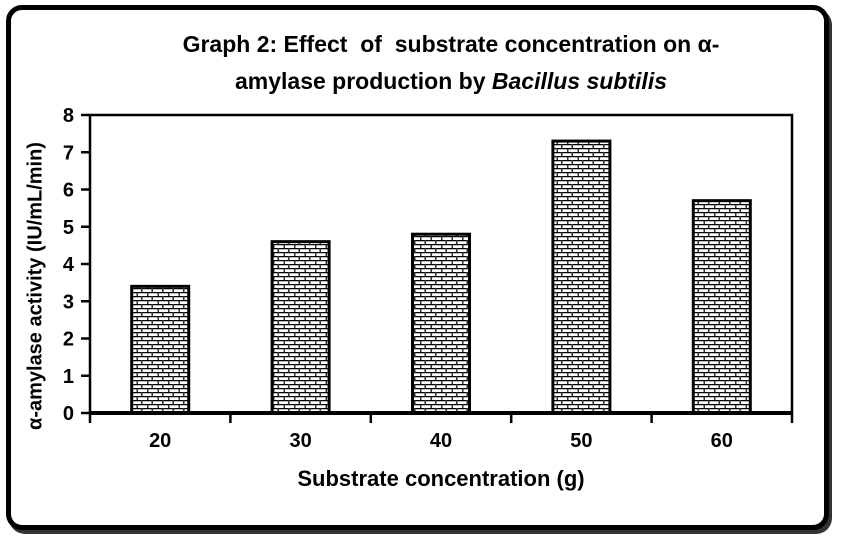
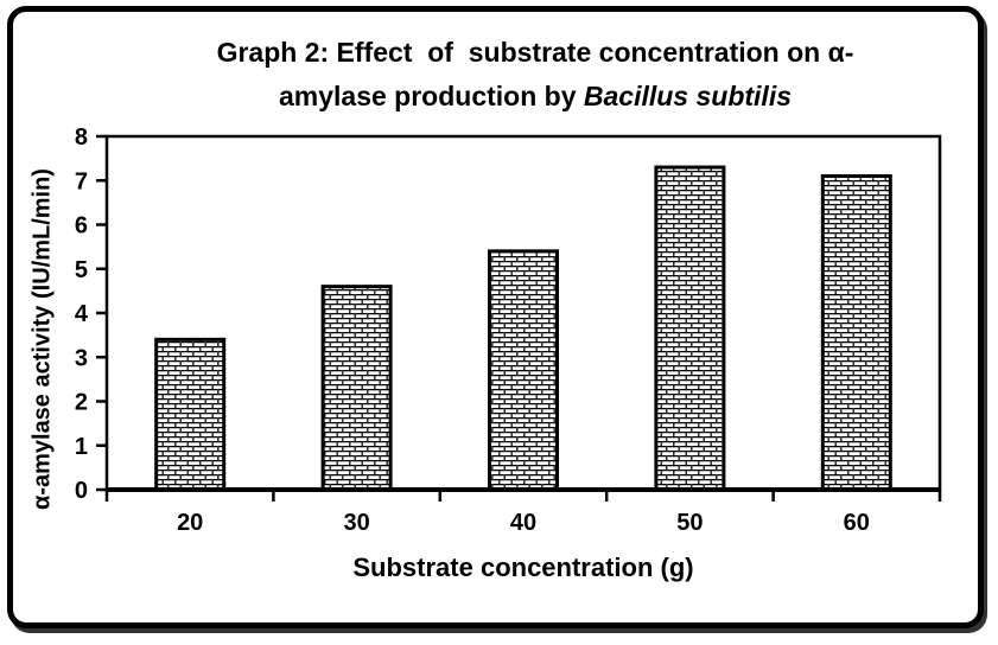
40: 4.8 -> 5.4
60: 5.7 -> 7.1
